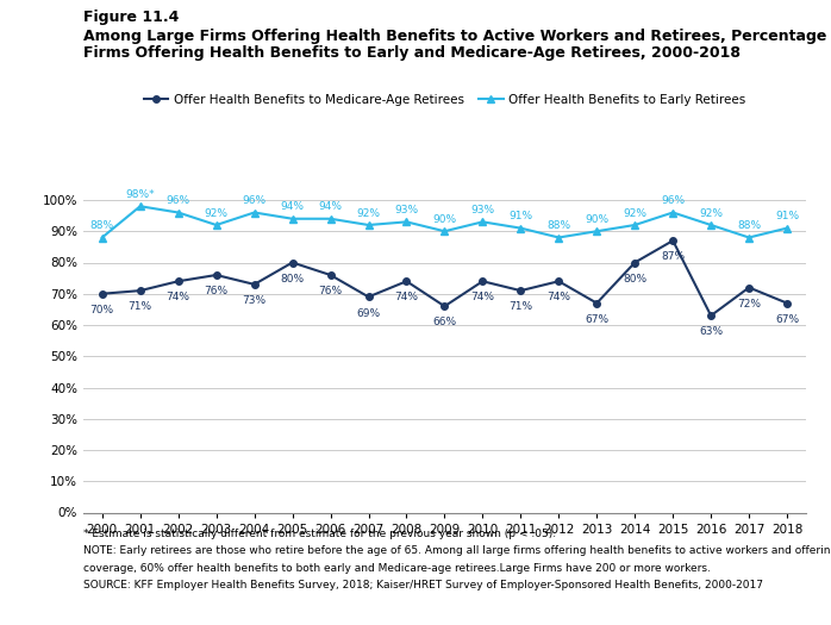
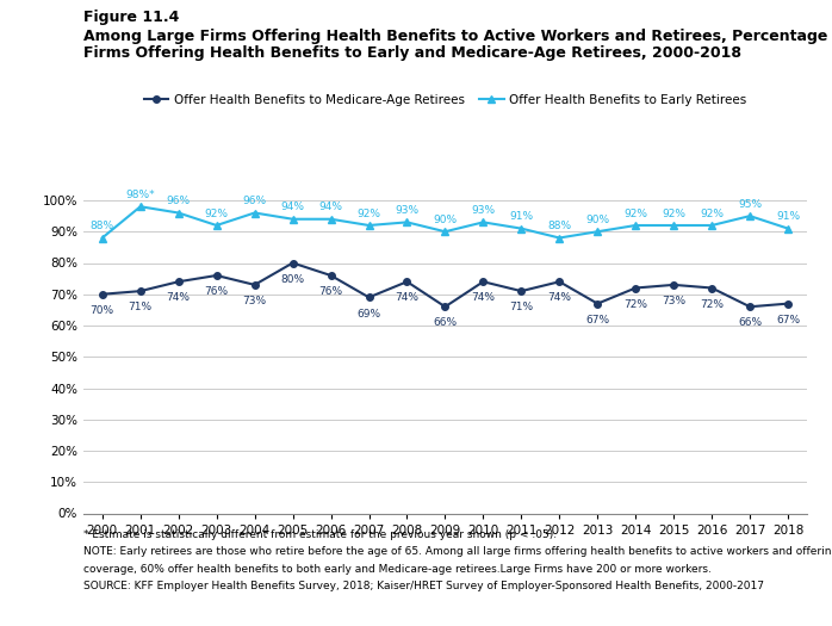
Offer Health Benefits to Medicare-Age Retirees/2014: 80% -> 72%
Offer Health Benefits to Medicare-Age Retirees/2015: 87% -> 73%
Offer Health Benefits to Early Retirees/2015: 96% -> 92%
Offer Health Benefits to Medicare-Age Retirees/2016: 63% -> 72%
Offer Health Benefits to Medicare-Age Retirees/2017: 72% -> 66%
Offer Health Benefits to Early Retirees/2017: 88% -> 95%
